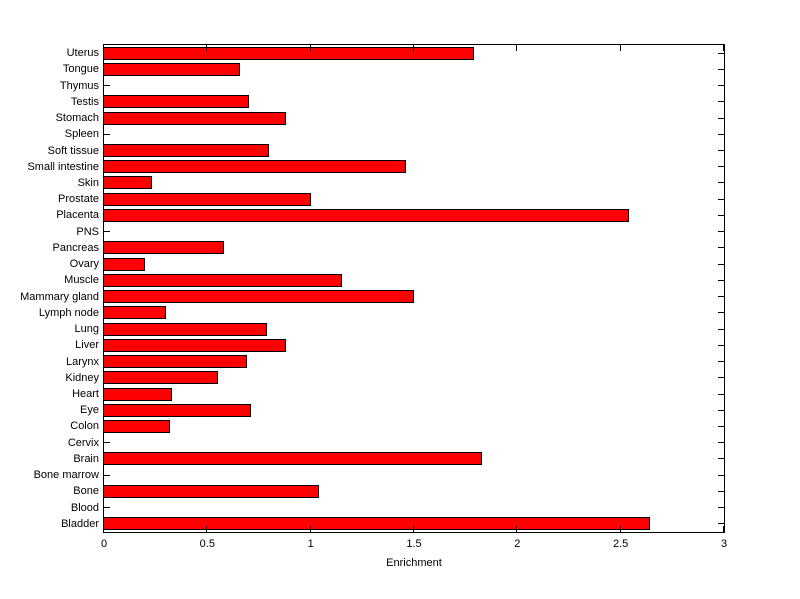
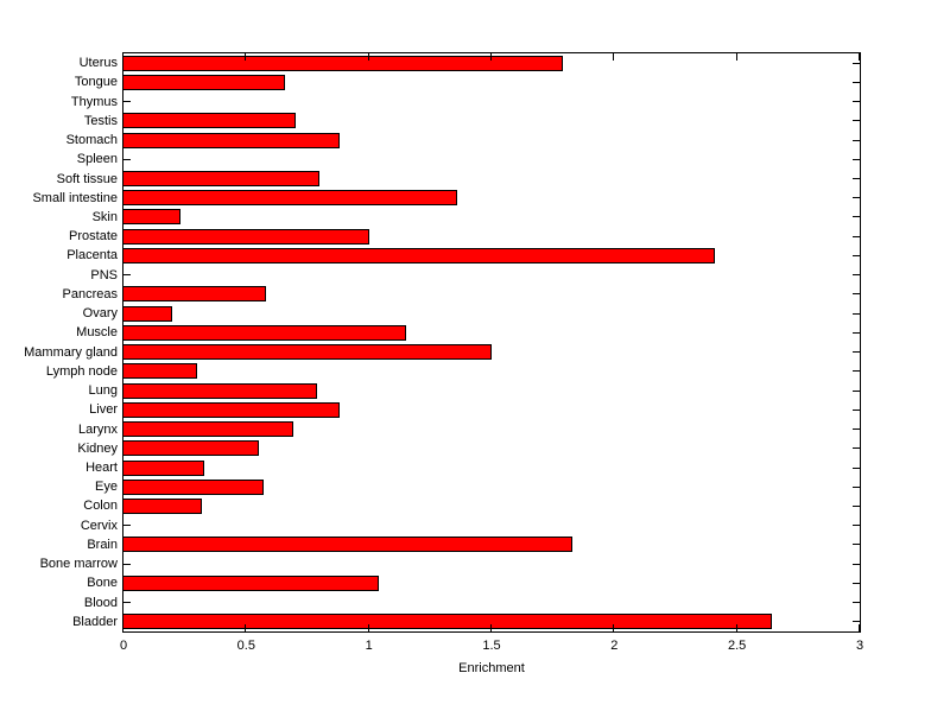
Small intestine: 1.46 -> 1.36
Placenta: 2.54 -> 2.41
Eye: 0.71 -> 0.57
